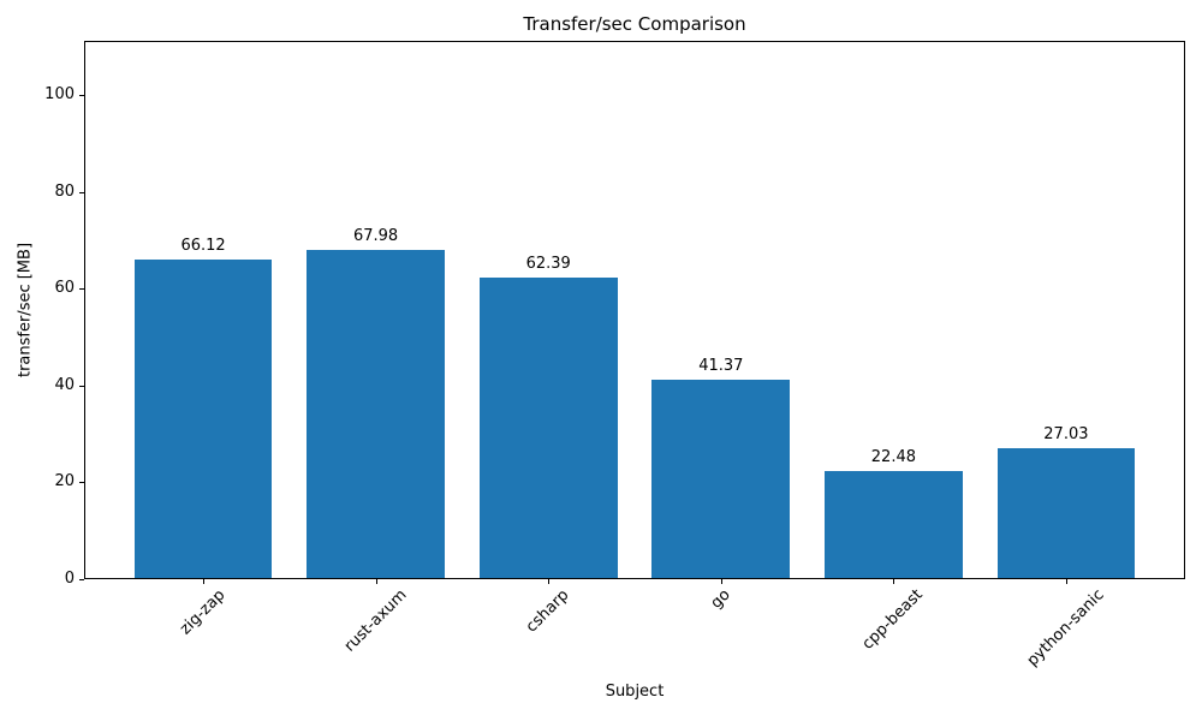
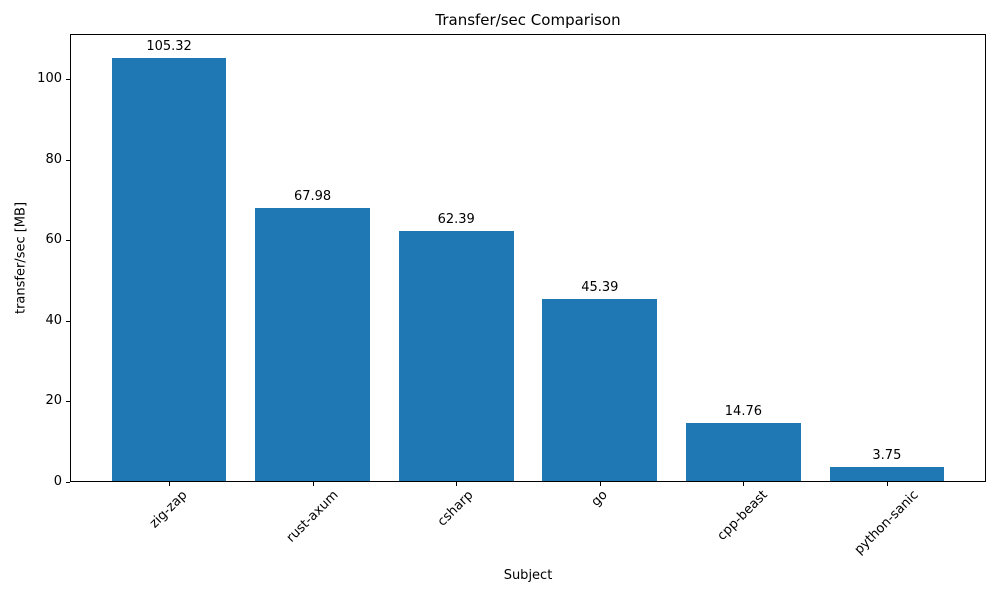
zig-zap: 66.12 -> 105.32
go: 41.37 -> 45.39
cpp-beast: 22.48 -> 14.76
python-sanic: 27.03 -> 3.75
